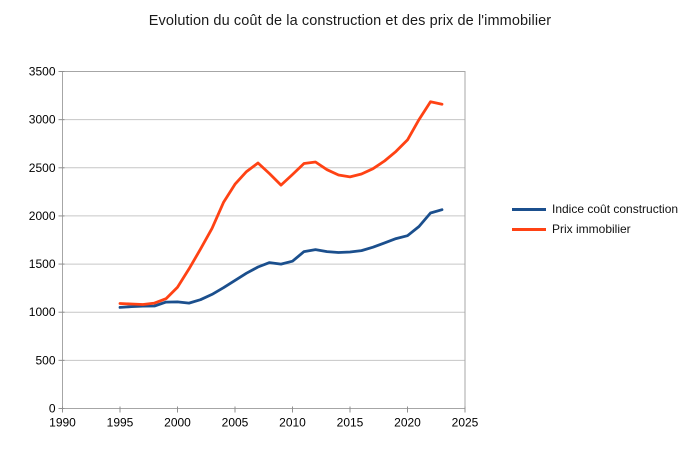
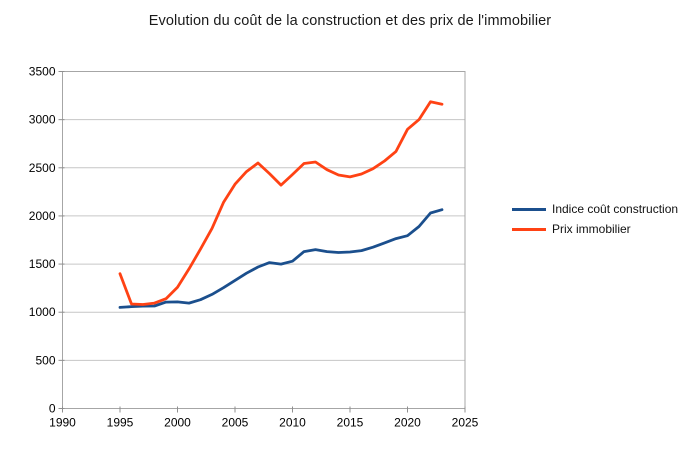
Prix immobilier/1995: 1100 -> 1400
Prix immobilier/2020: 2800 -> 2900
